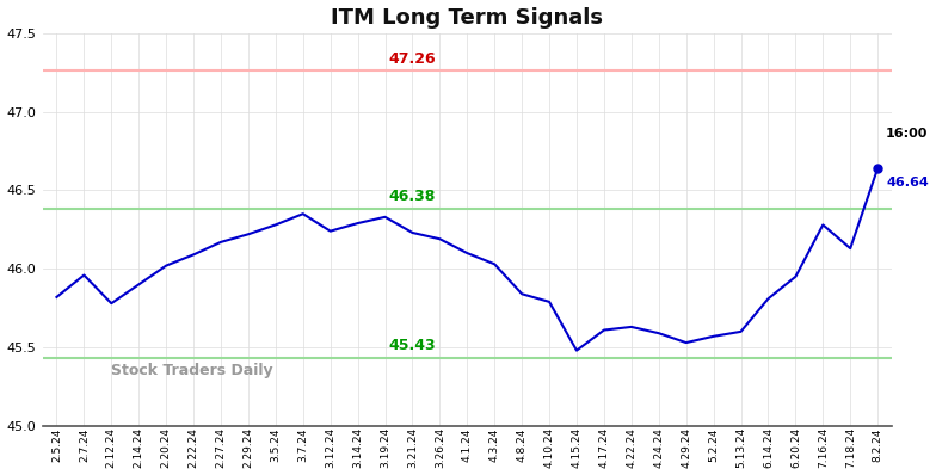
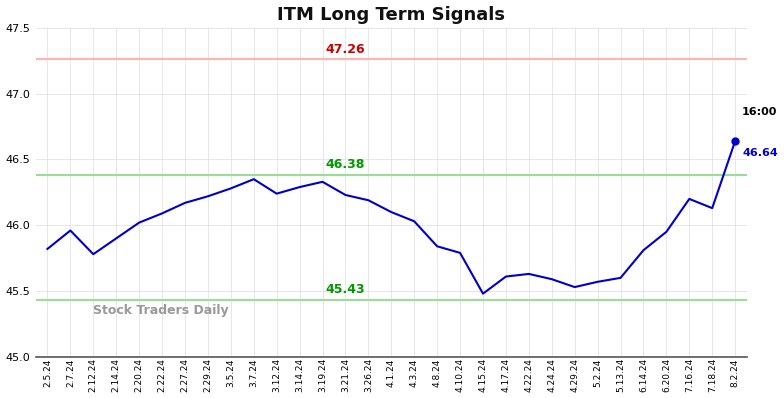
7.16.24: 46.28 -> 46.20
